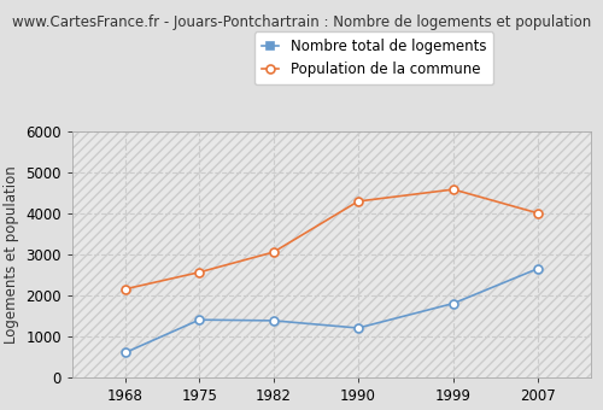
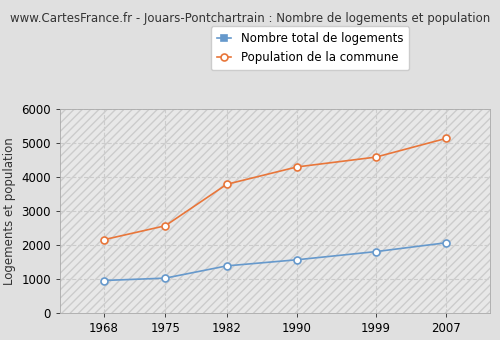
Nombre total de logements/1968: 600 -> 950
Nombre total de logements/1975: 1400 -> 1020
Population de la commune/1982: 3050 -> 3780
Nombre total de logements/1990: 1200 -> 1560
Nombre total de logements/2007: 2650 -> 2060
Population de la commune/2007: 4000 -> 5130
